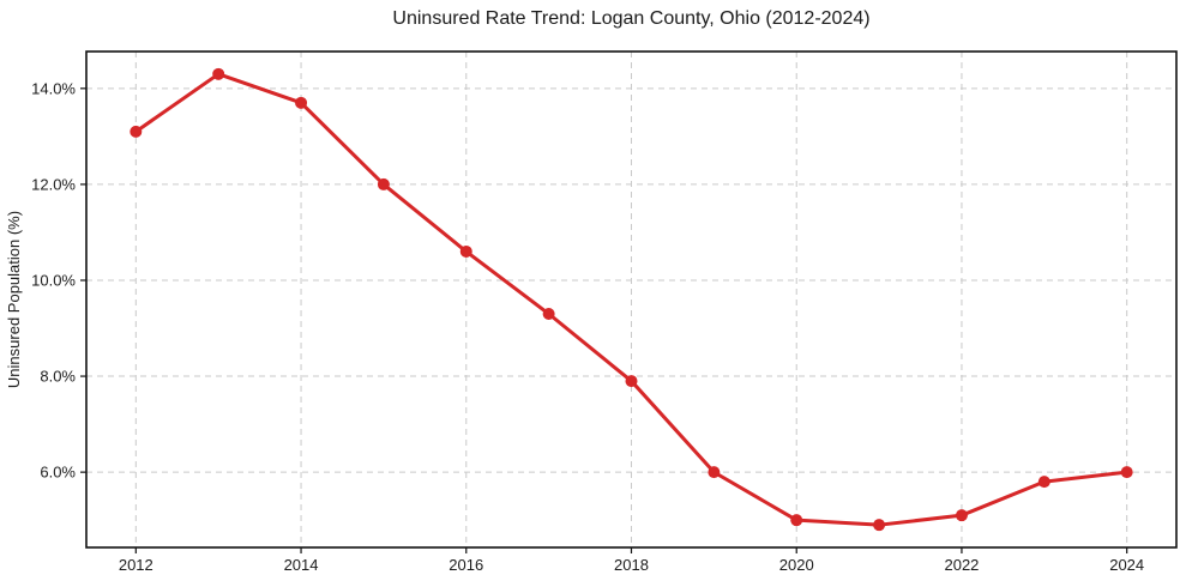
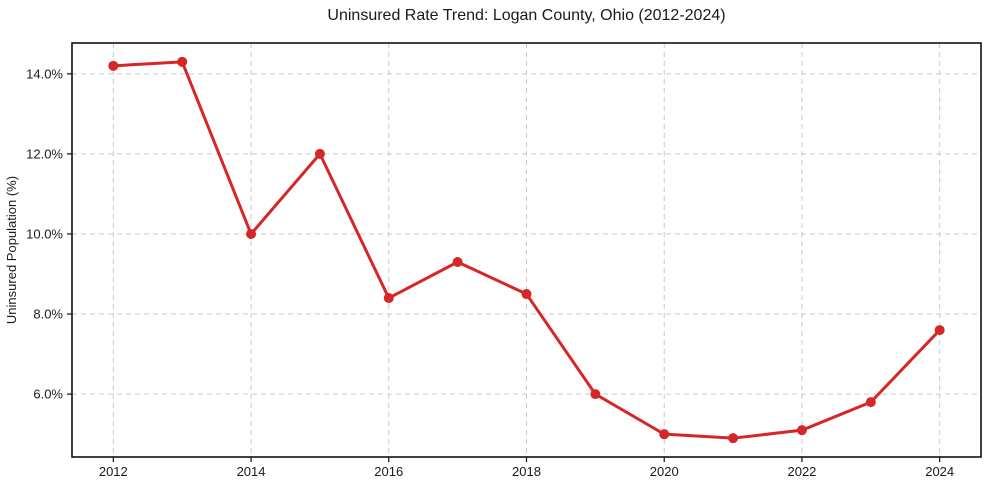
2012: 13.1% -> 14.2%
2014: 13.7% -> 10.0%
2016: 10.6% -> 8.4%
2018: 7.9% -> 8.5%
2024: 6.0% -> 7.6%
